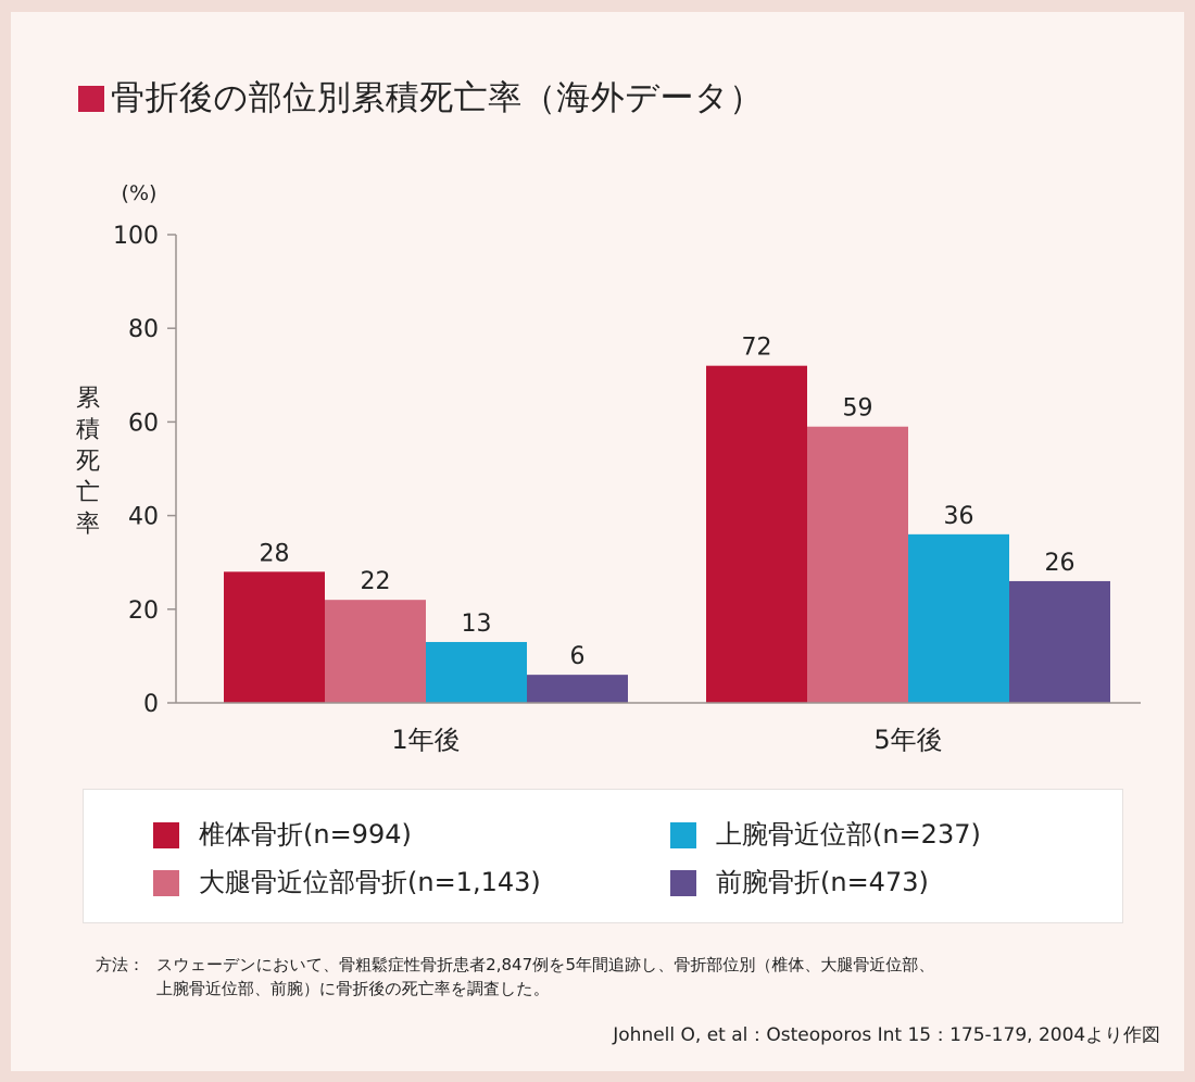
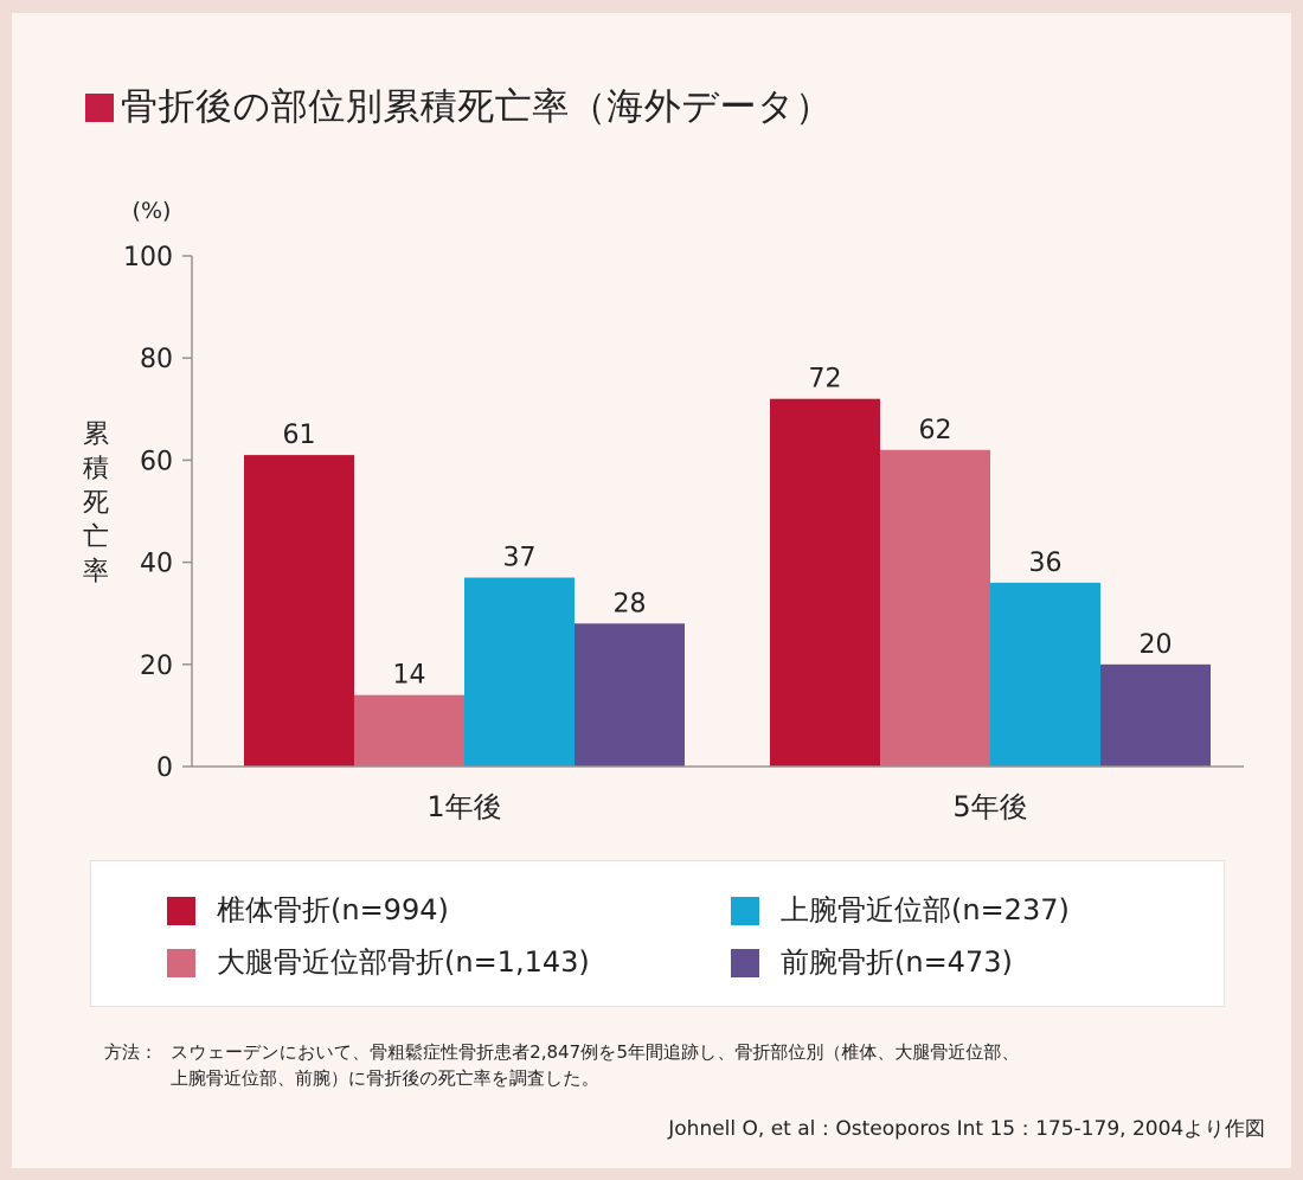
椎体骨折(n=994)/1年後: 28 -> 61
大腿骨近位部骨折(n=1,143)/1年後: 22 -> 14
上腕骨近位部(n=237)/1年後: 13 -> 37
前腕骨折(n=473)/1年後: 6 -> 28
大腿骨近位部骨折(n=1,143)/5年後: 59 -> 62
前腕骨折(n=473)/5年後: 26 -> 20
